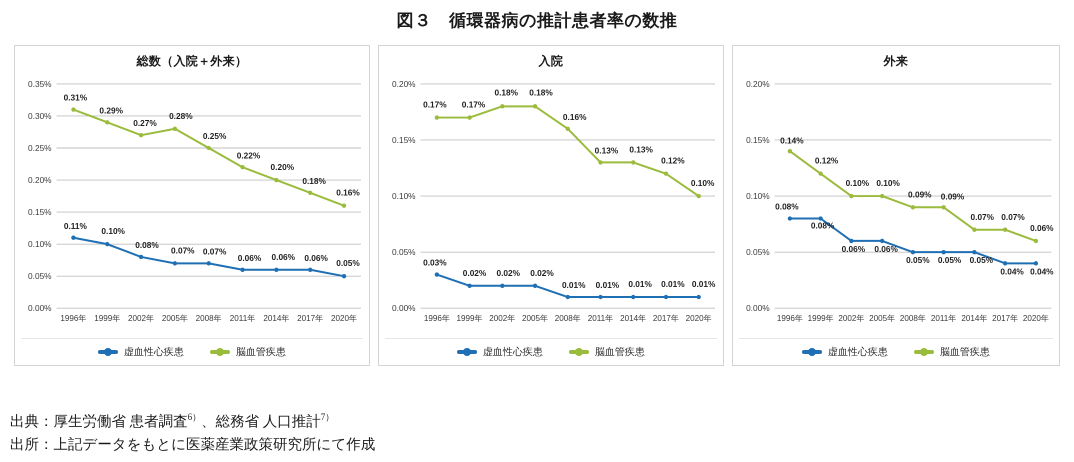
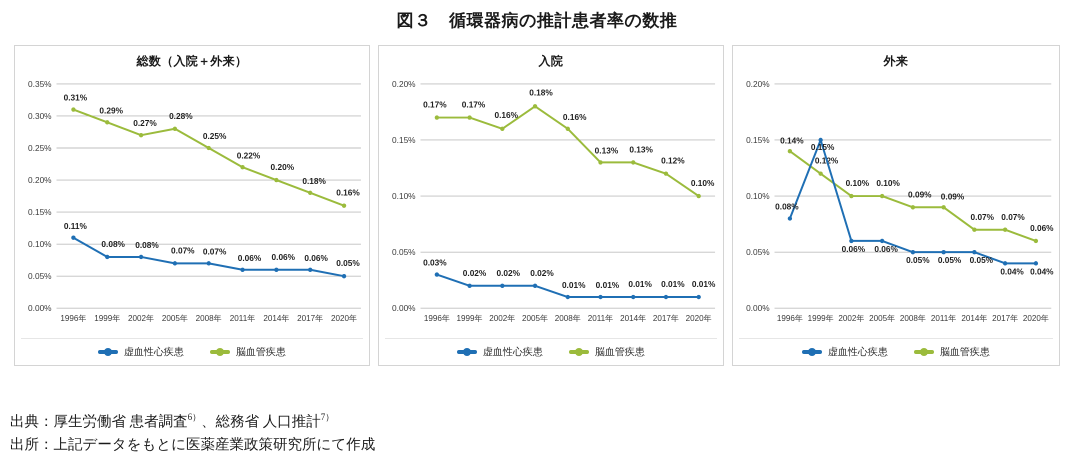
総数（入院＋外来）/虚血性心疾患/1999年: 0.10% -> 0.08%
入院/脳血管疾患/2002年: 0.18% -> 0.16%
外来/虚血性心疾患/1999年: 0.08% -> 0.15%
